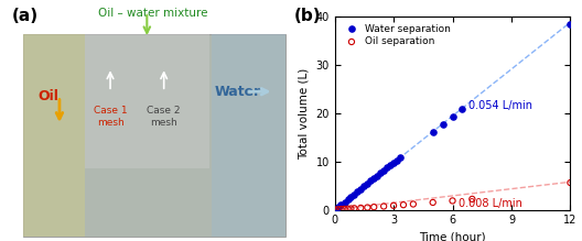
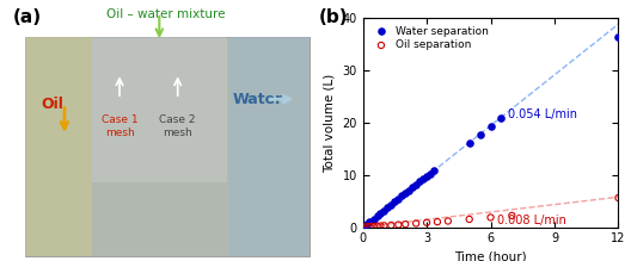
Water separation/12: 38.5 -> 36.5
